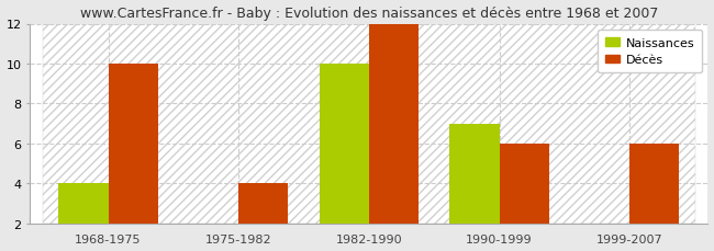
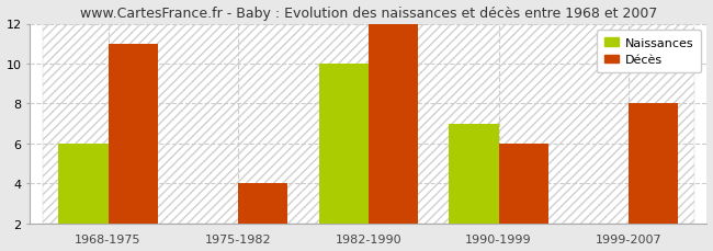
Naissances/1968-1975: 4 -> 6
Décès/1968-1975: 10 -> 11
Décès/1999-2007: 6 -> 8
